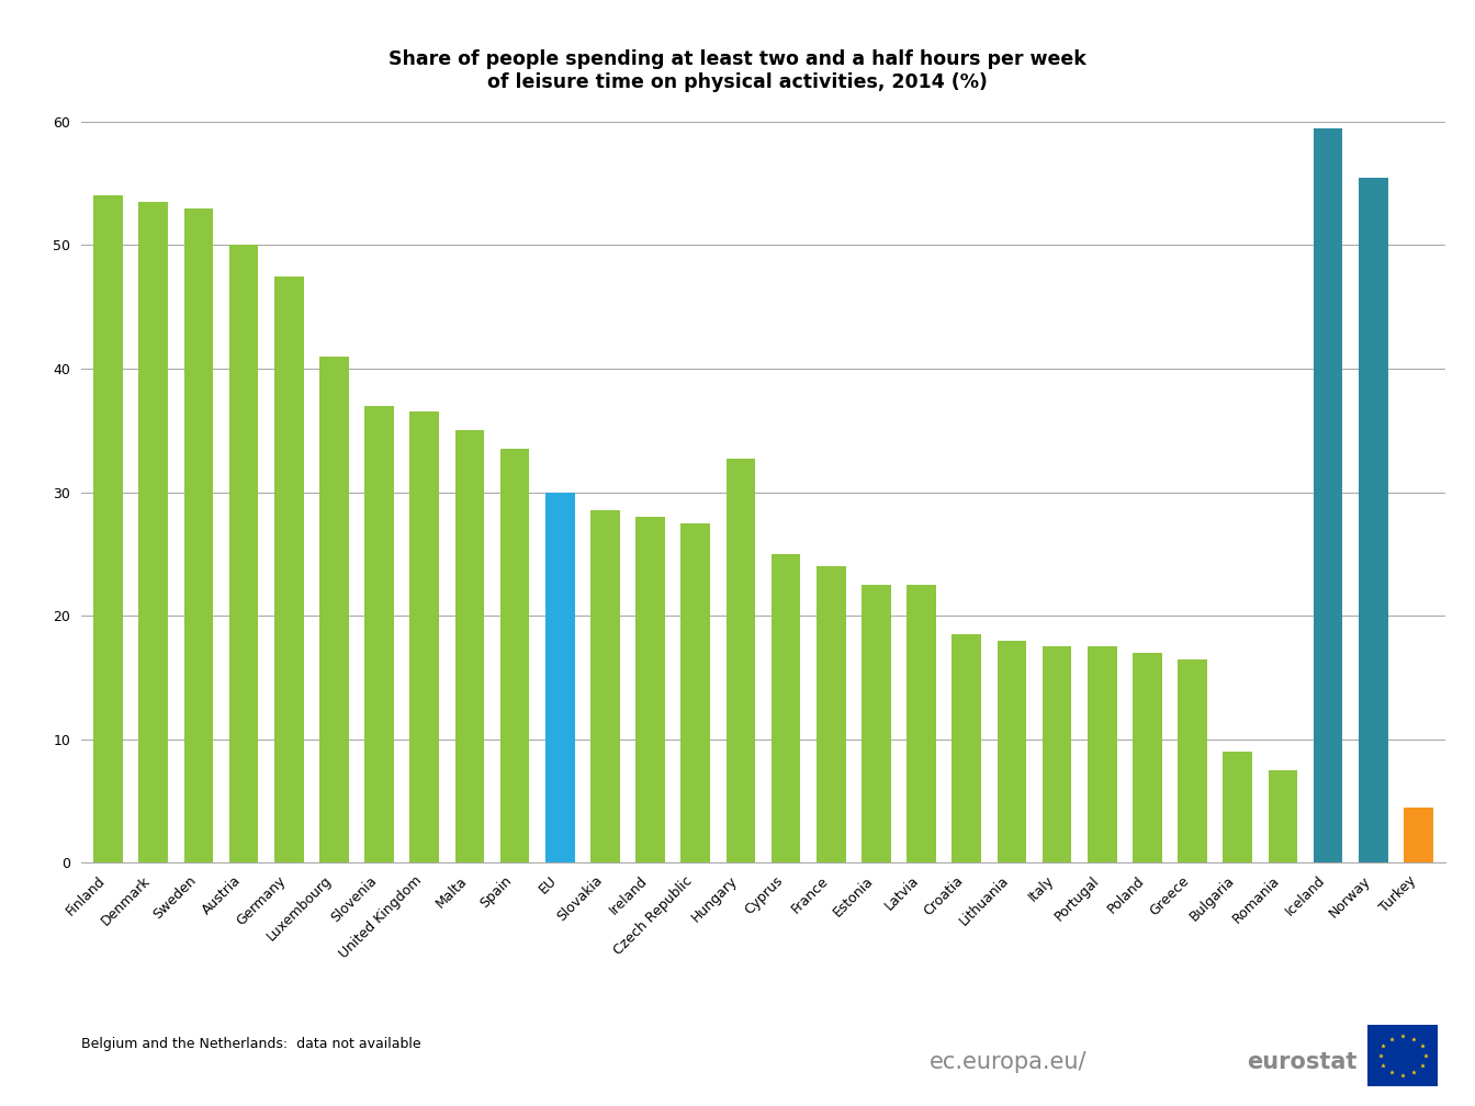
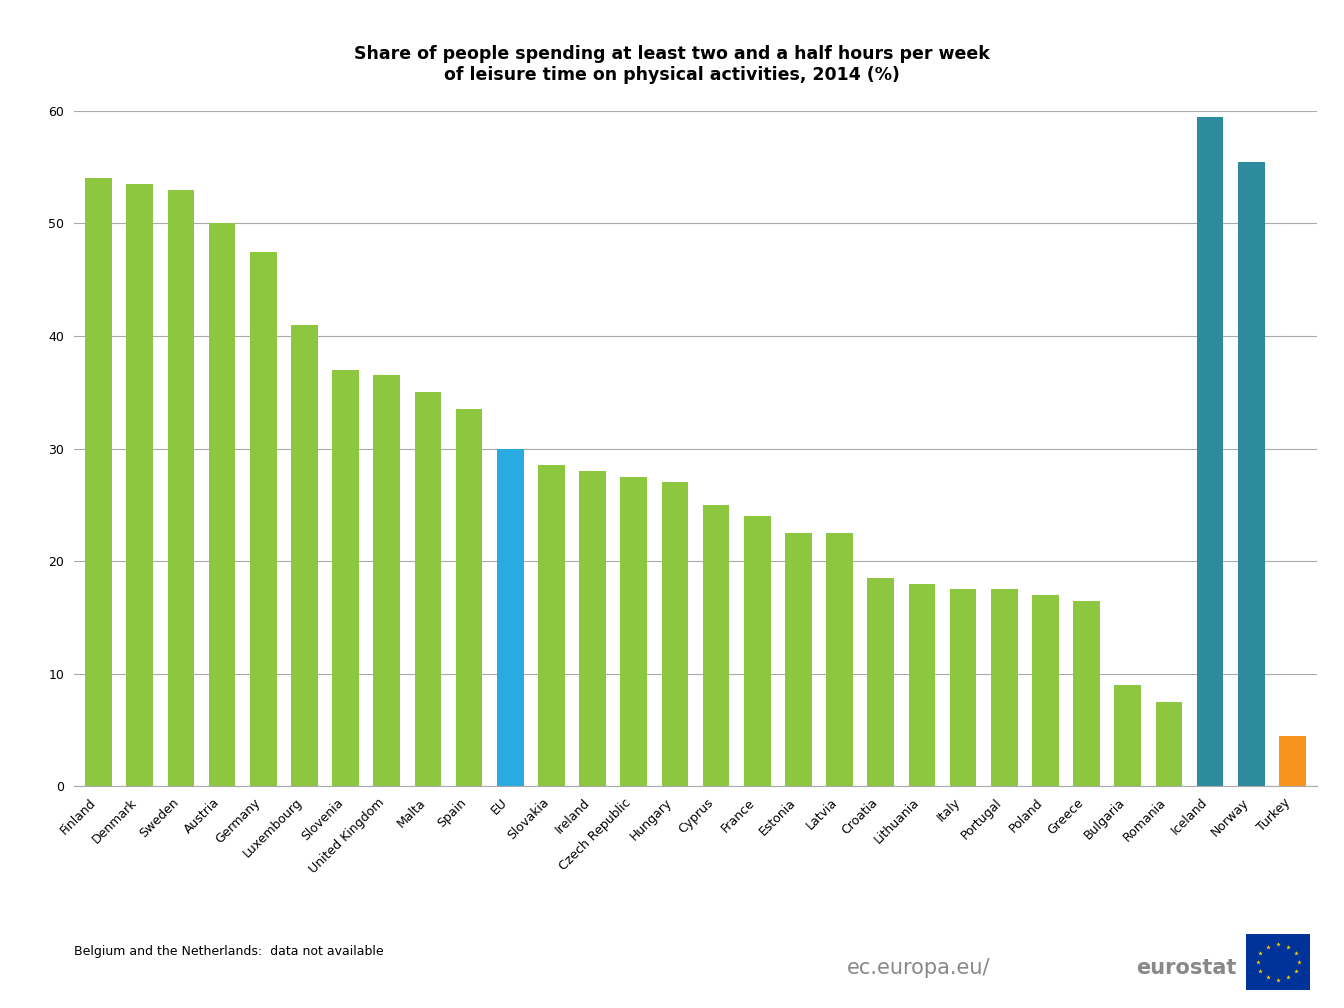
Hungary: 32.7 -> 27.0
